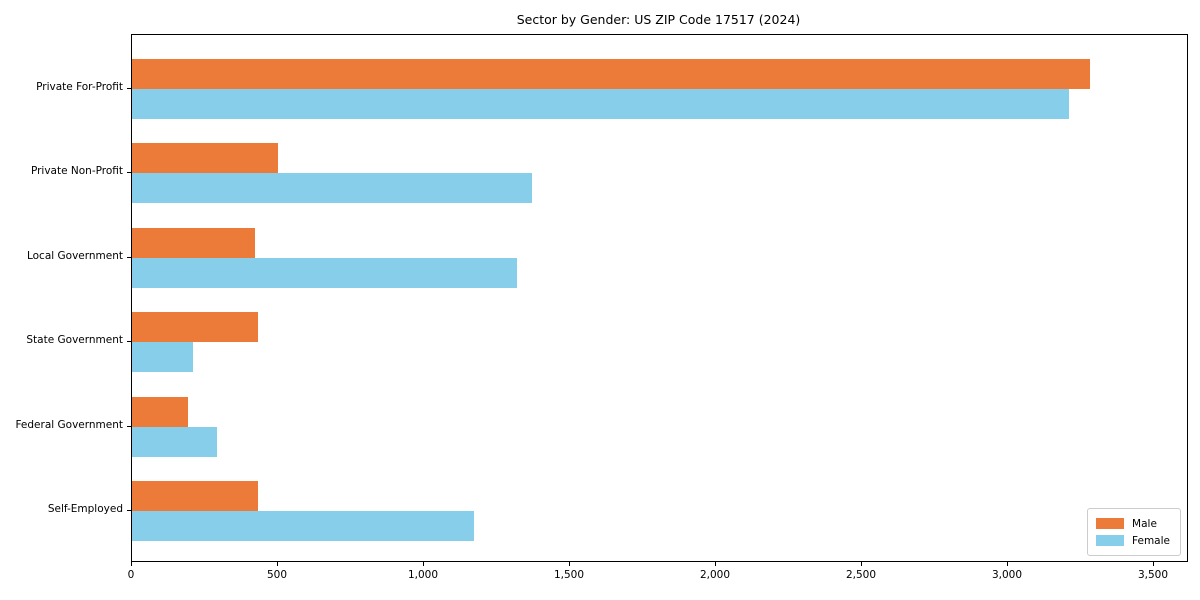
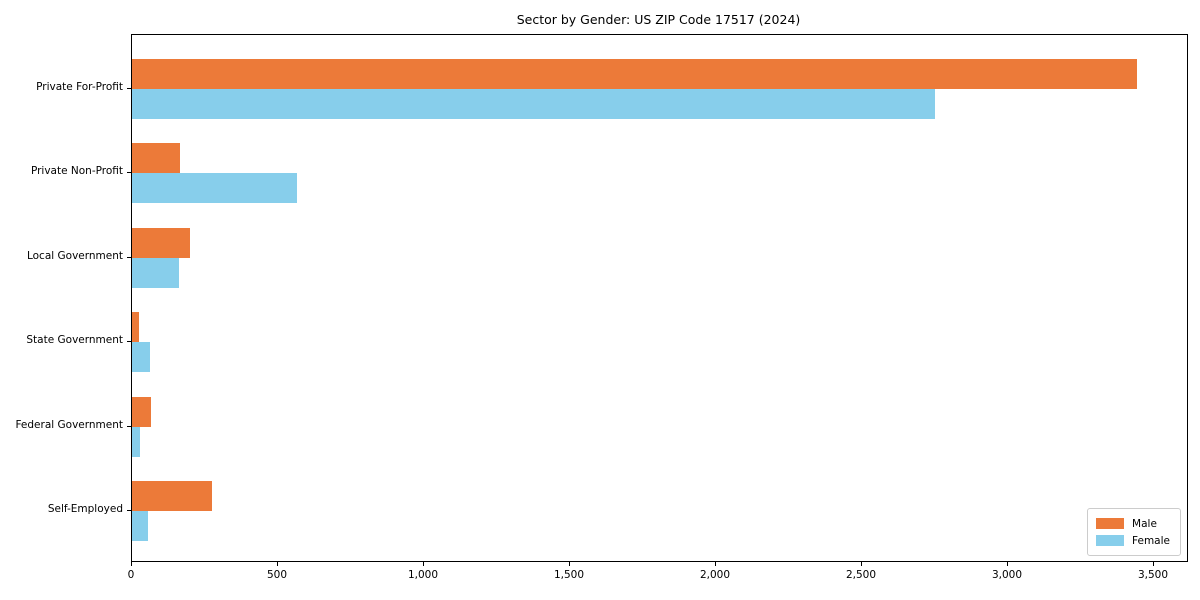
Male/Private For-Profit: 3280 -> 3440
Female/Private For-Profit: 3210 -> 2750
Male/Private Non-Profit: 500 -> 160
Female/Private Non-Profit: 1370 -> 560
Male/Local Government: 420 -> 200
Female/Local Government: 1320 -> 160
Male/State Government: 430 -> 20
Female/State Government: 210 -> 60
Male/Federal Government: 190 -> 60
Female/Federal Government: 290 -> 30
Male/Self-Employed: 430 -> 280
Female/Self-Employed: 1170 -> 50
